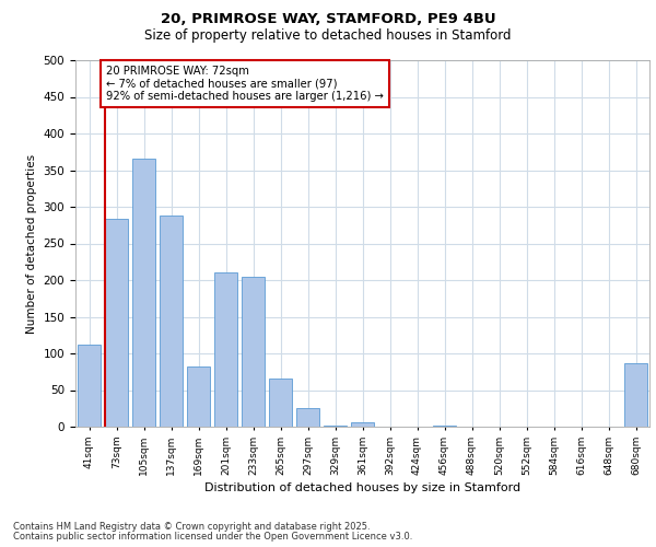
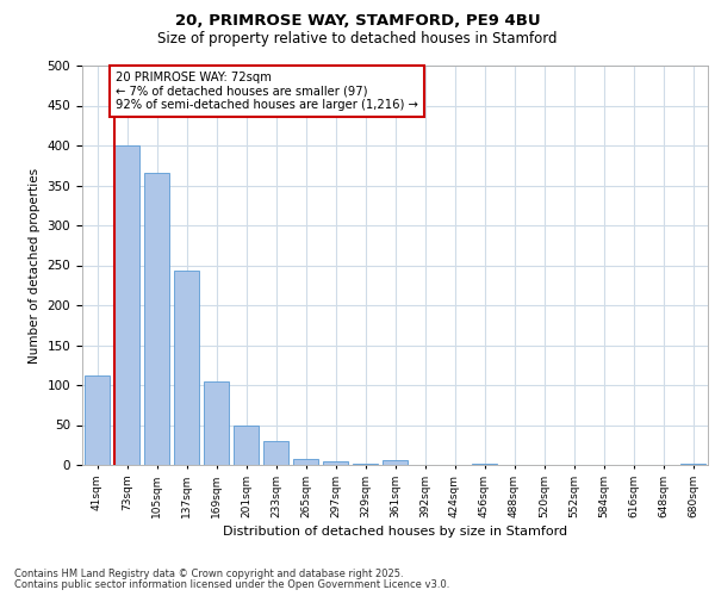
73sqm: 284 -> 400
137sqm: 288 -> 243
169sqm: 82 -> 105
201sqm: 210 -> 50
233sqm: 204 -> 30
265sqm: 66 -> 8
297sqm: 26 -> 5
680sqm: 86 -> 1
